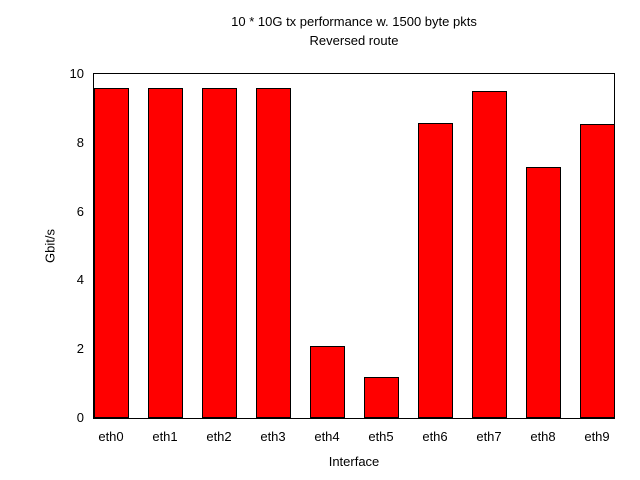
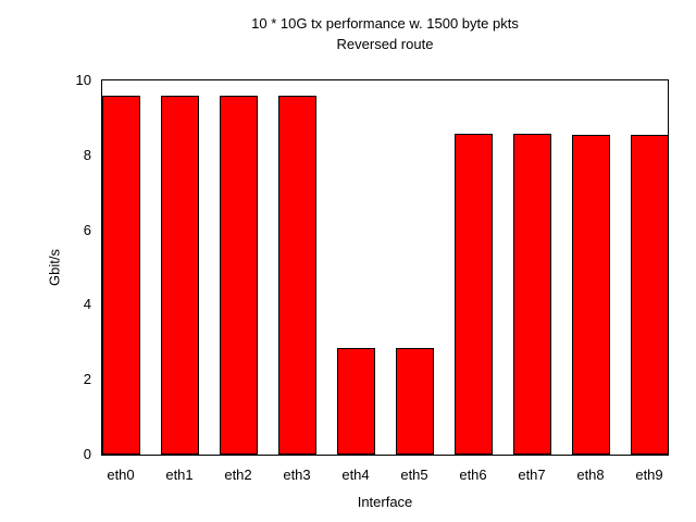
eth4: 2.1 -> 2.9
eth5: 1.2 -> 2.9
eth7: 9.5 -> 8.6
eth8: 7.3 -> 8.5
